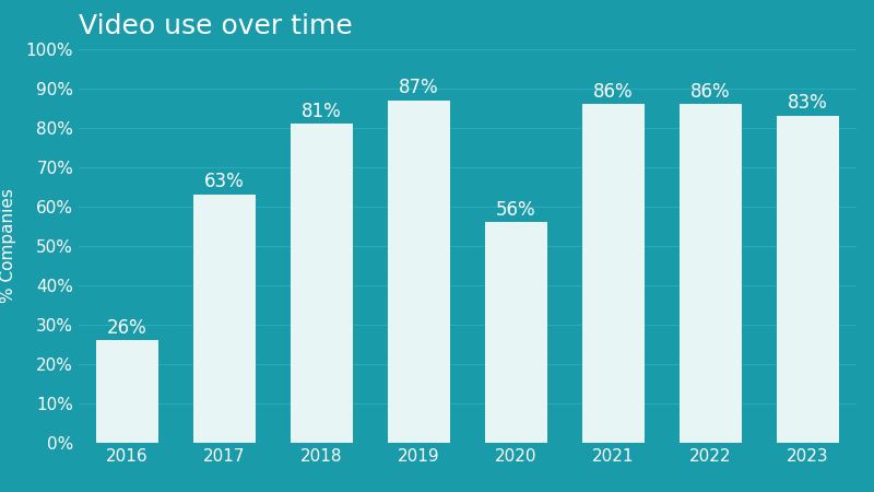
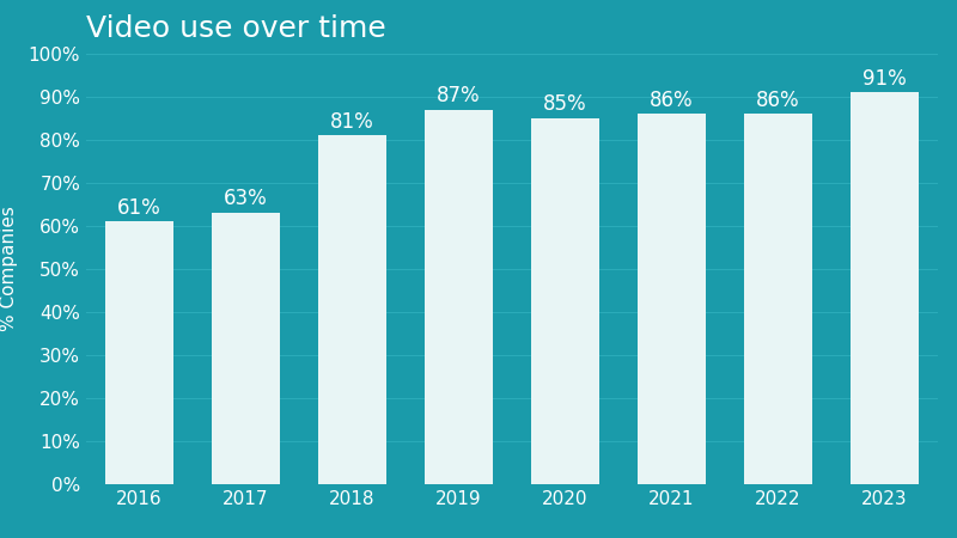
2016: 26% -> 61%
2020: 56% -> 85%
2023: 83% -> 91%
